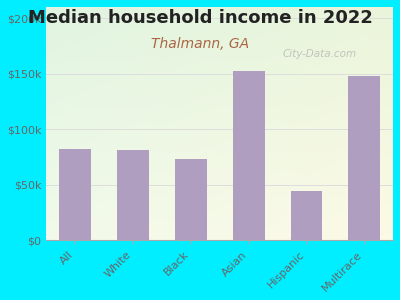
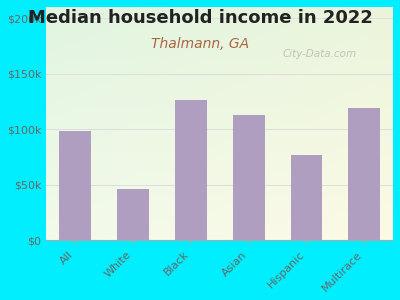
All: $82k -> $98k
White: $81k -> $46k
Black: $73k -> $126k
Asian: $152k -> $113k
Hispanic: $44k -> $77k
Multirace: $148k -> $119k
